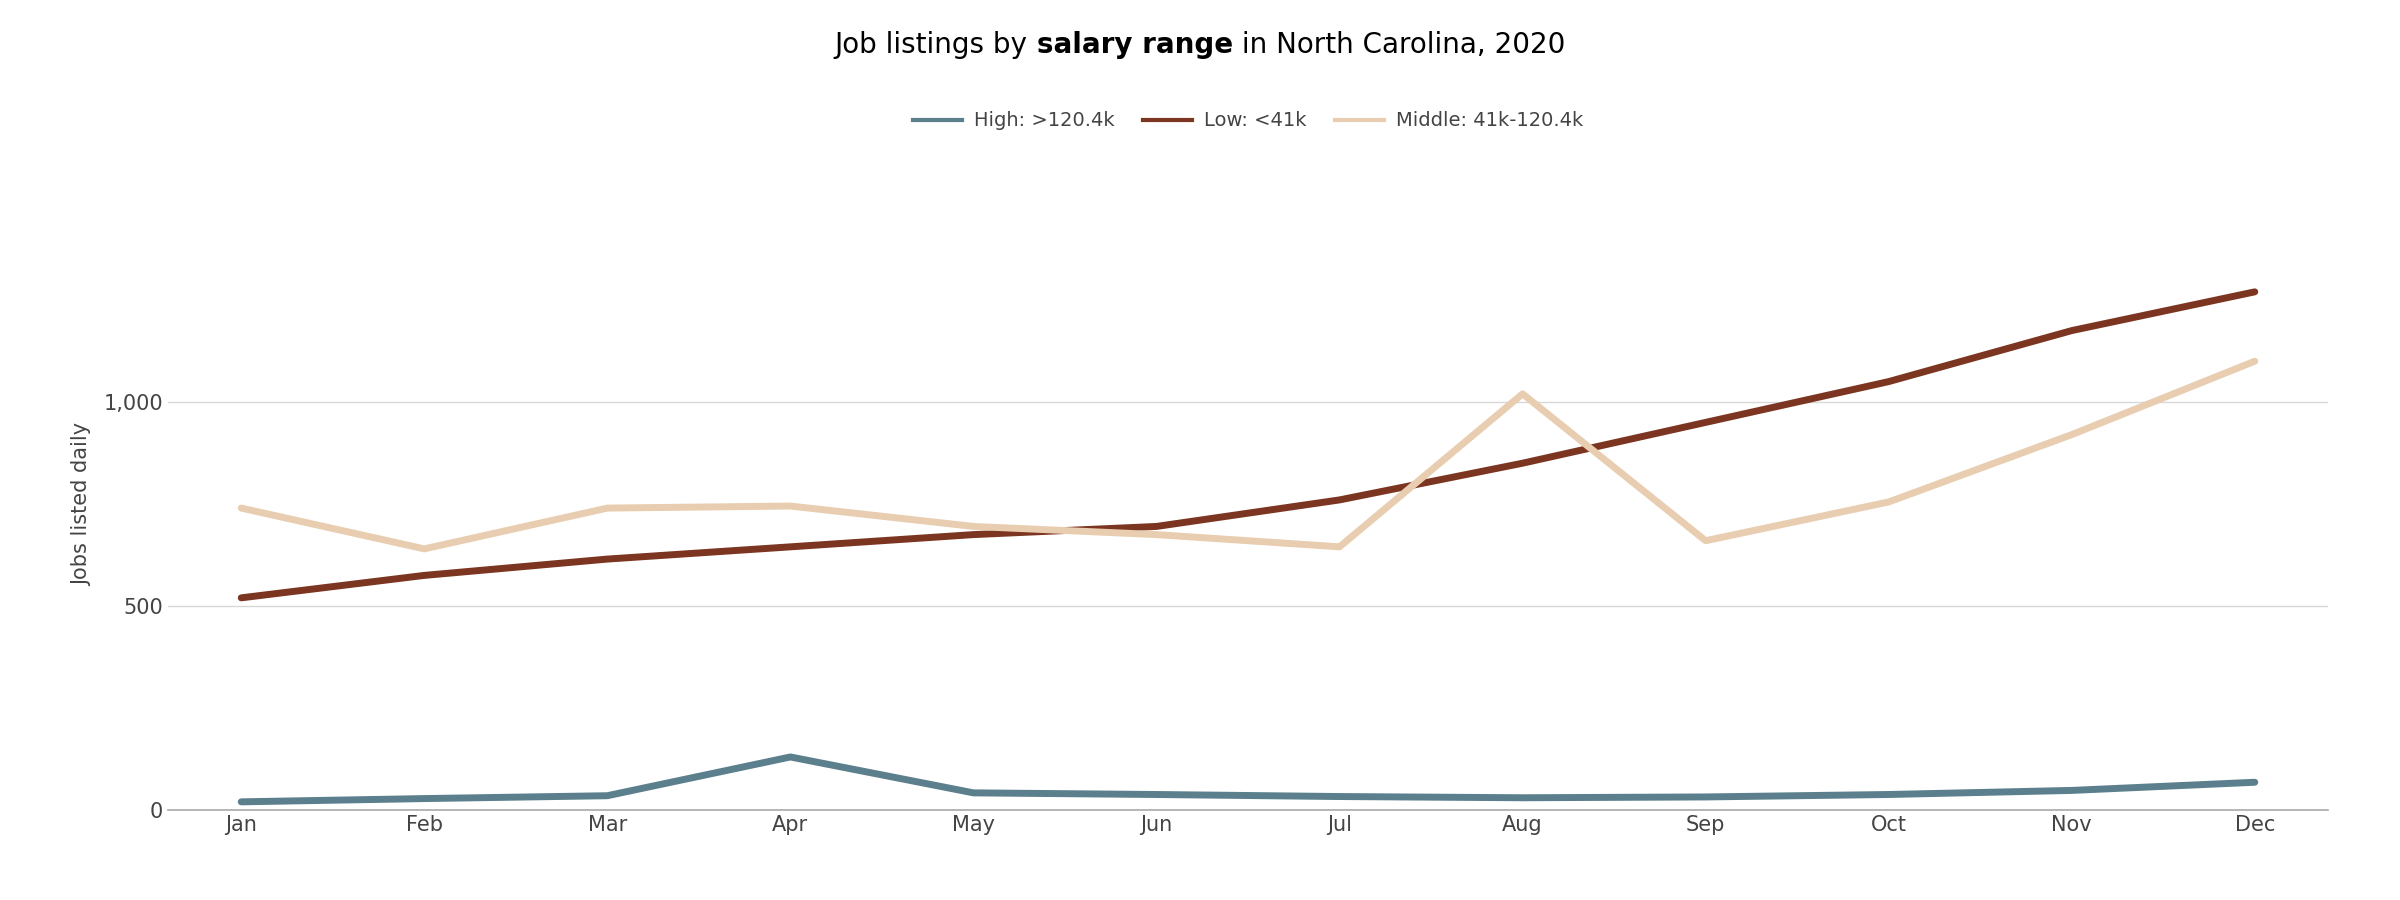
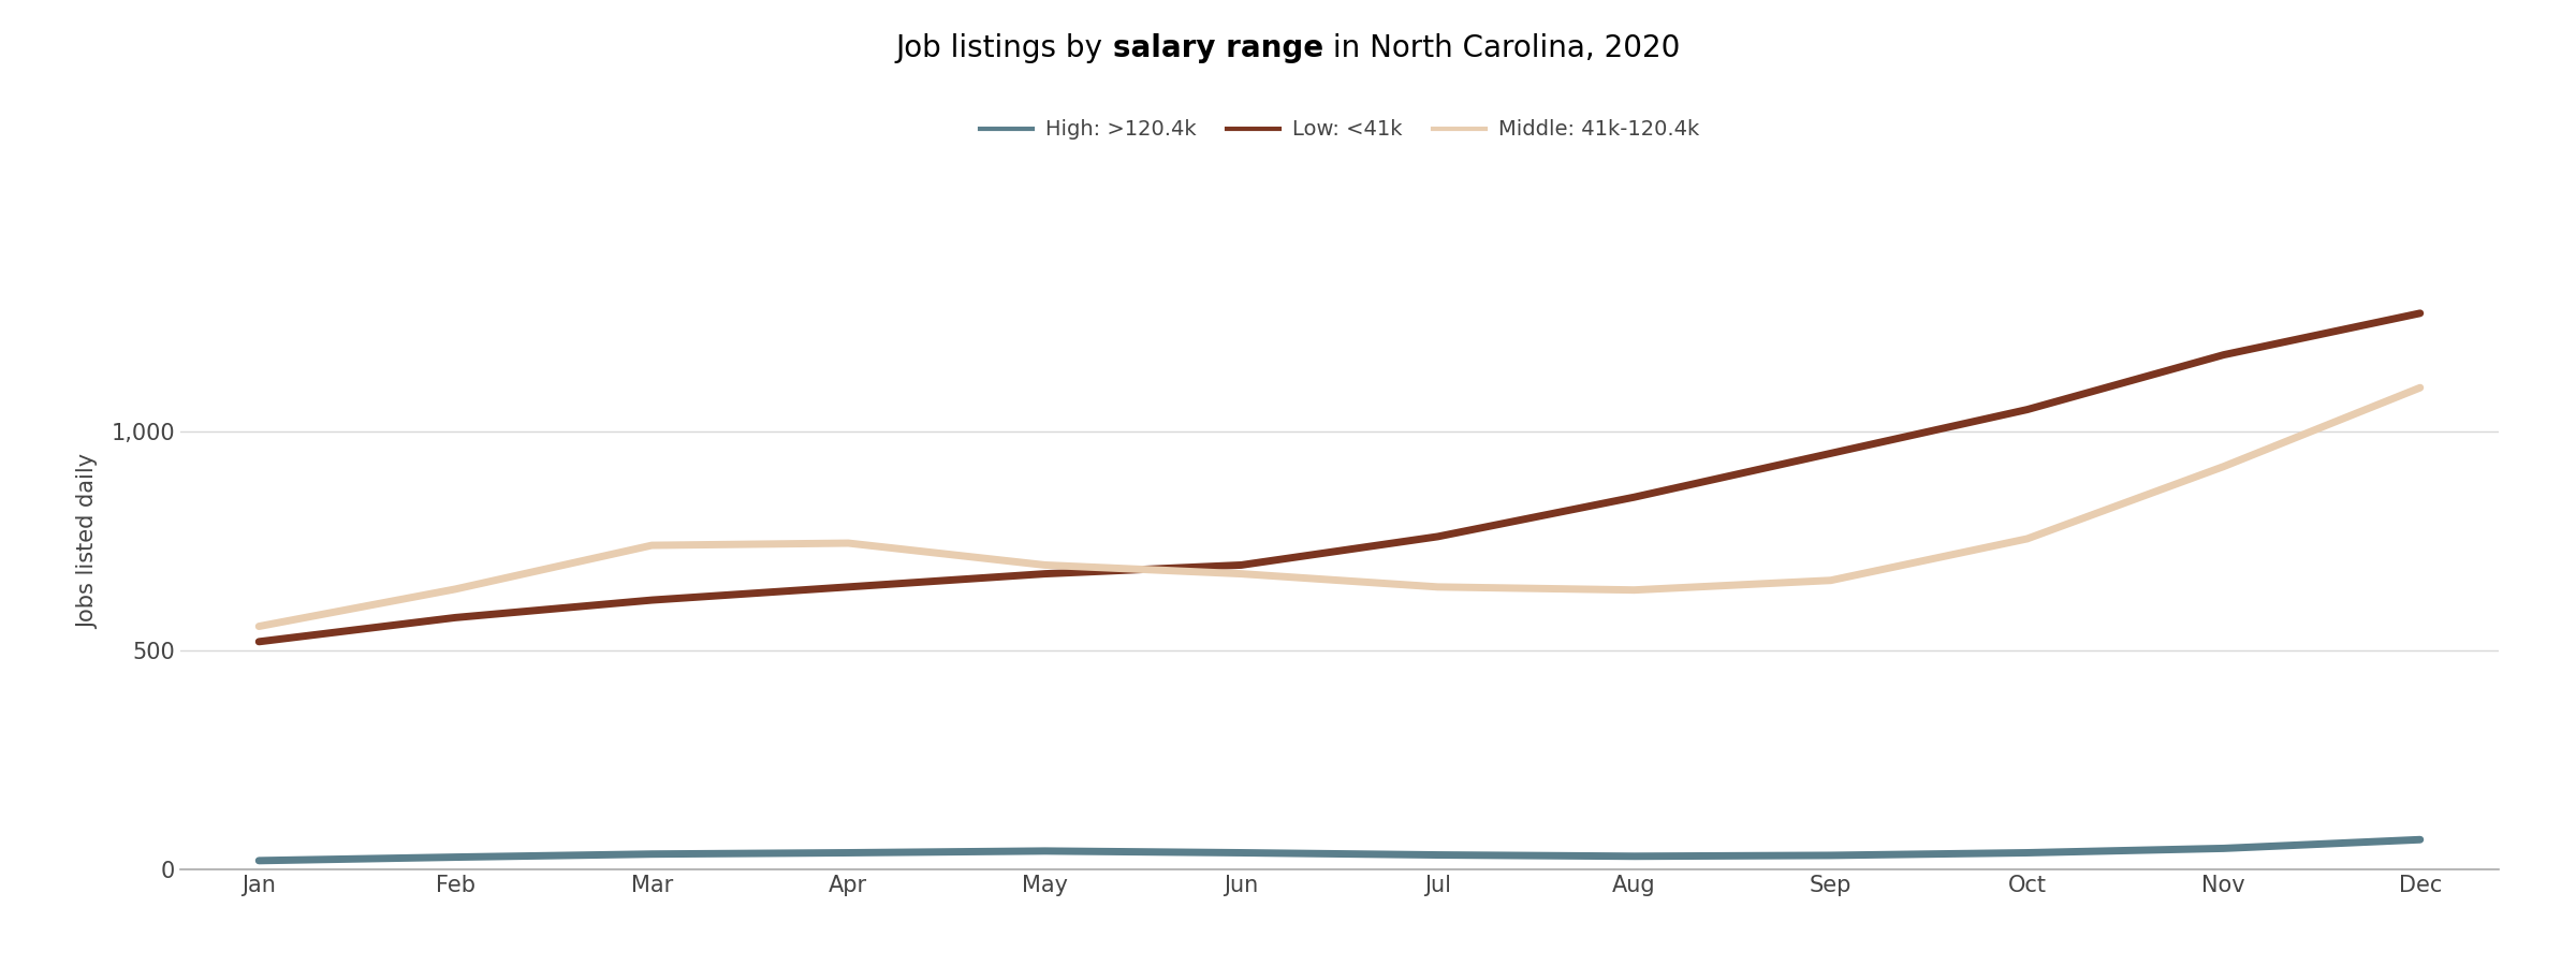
Middle: 41k-120.4k/Jan: 740 -> 555
High: >120.4k/Apr: 130 -> 38
Middle: 41k-120.4k/Aug: 1,020 -> 638
